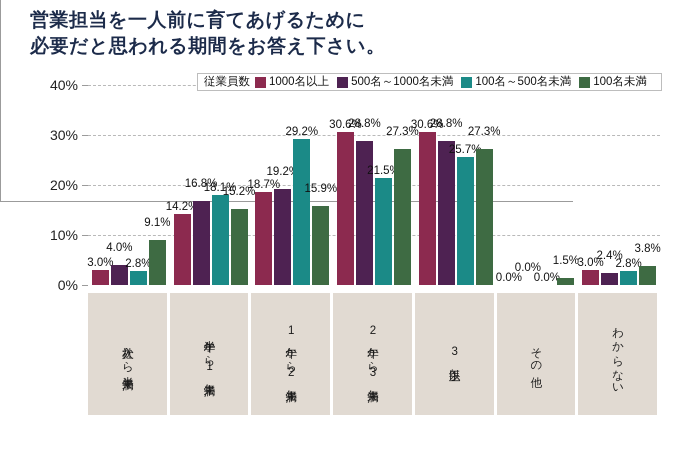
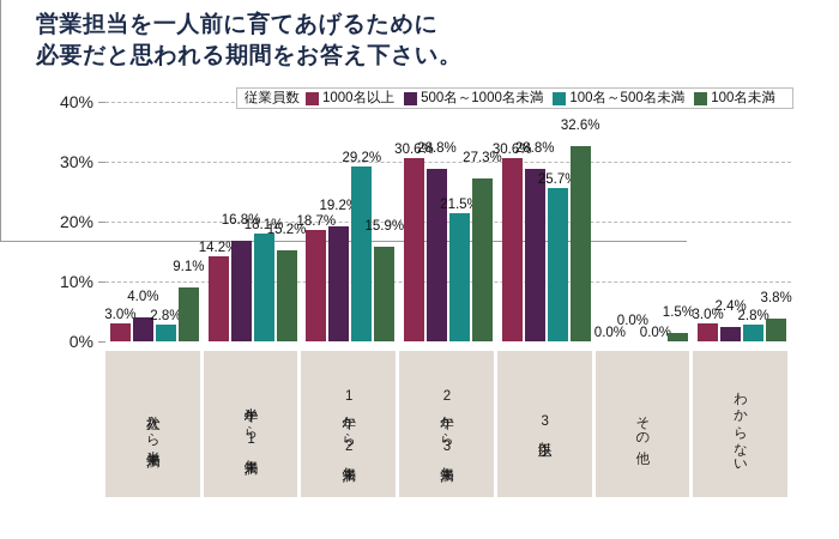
100名未満/3年以上: 27.3% -> 32.6%
